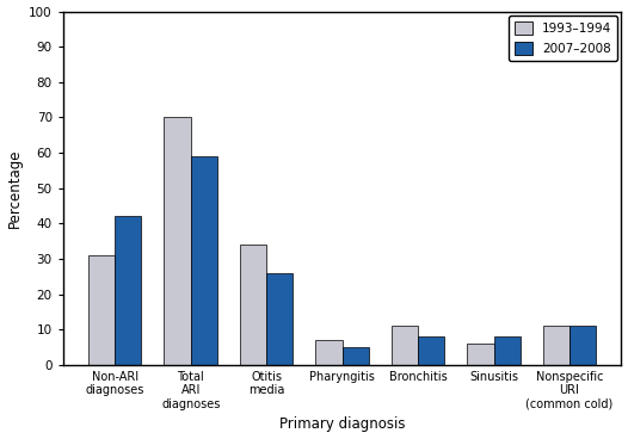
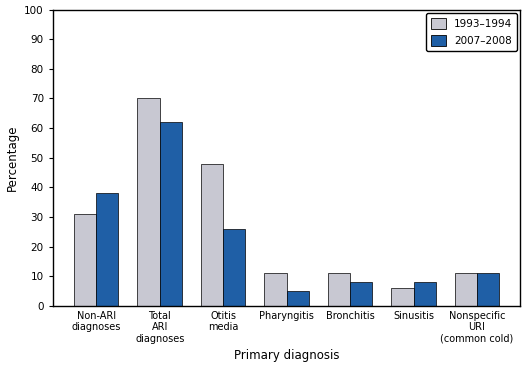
2007–2008/Non-ARI diagnoses: 42 -> 38
2007–2008/Total ARI diagnoses: 59 -> 62
1993–1994/Otitis media: 34 -> 48
1993–1994/Pharyngitis: 7 -> 11
